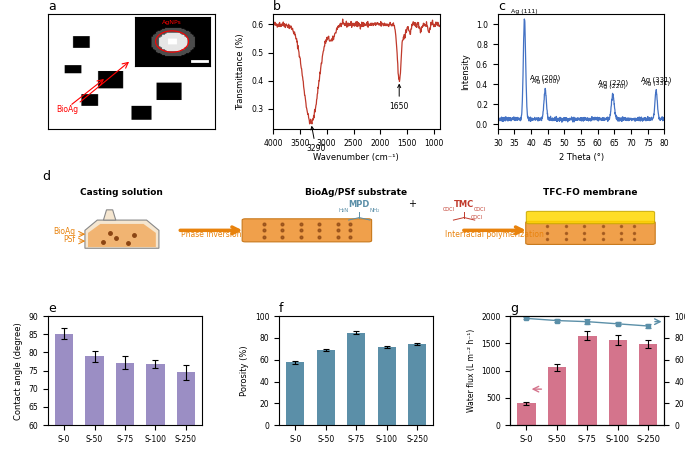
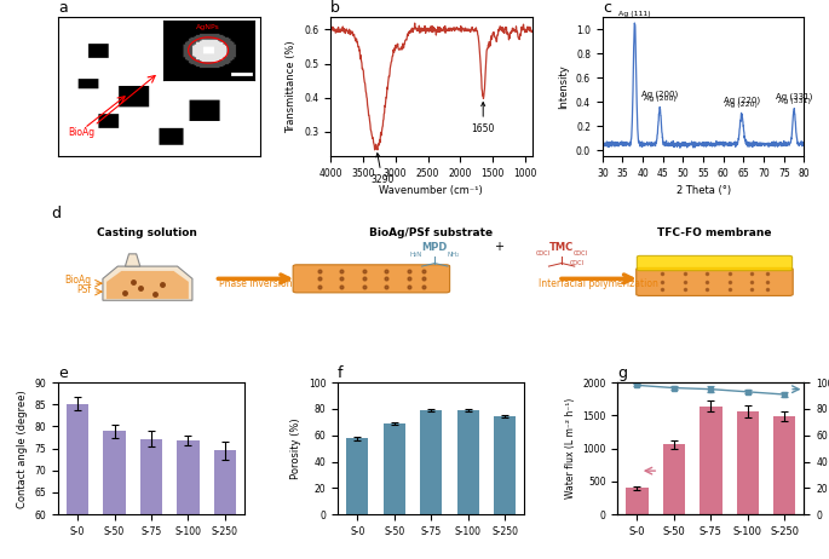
f/S-75: 85 -> 79
f/S-100: 72 -> 79
